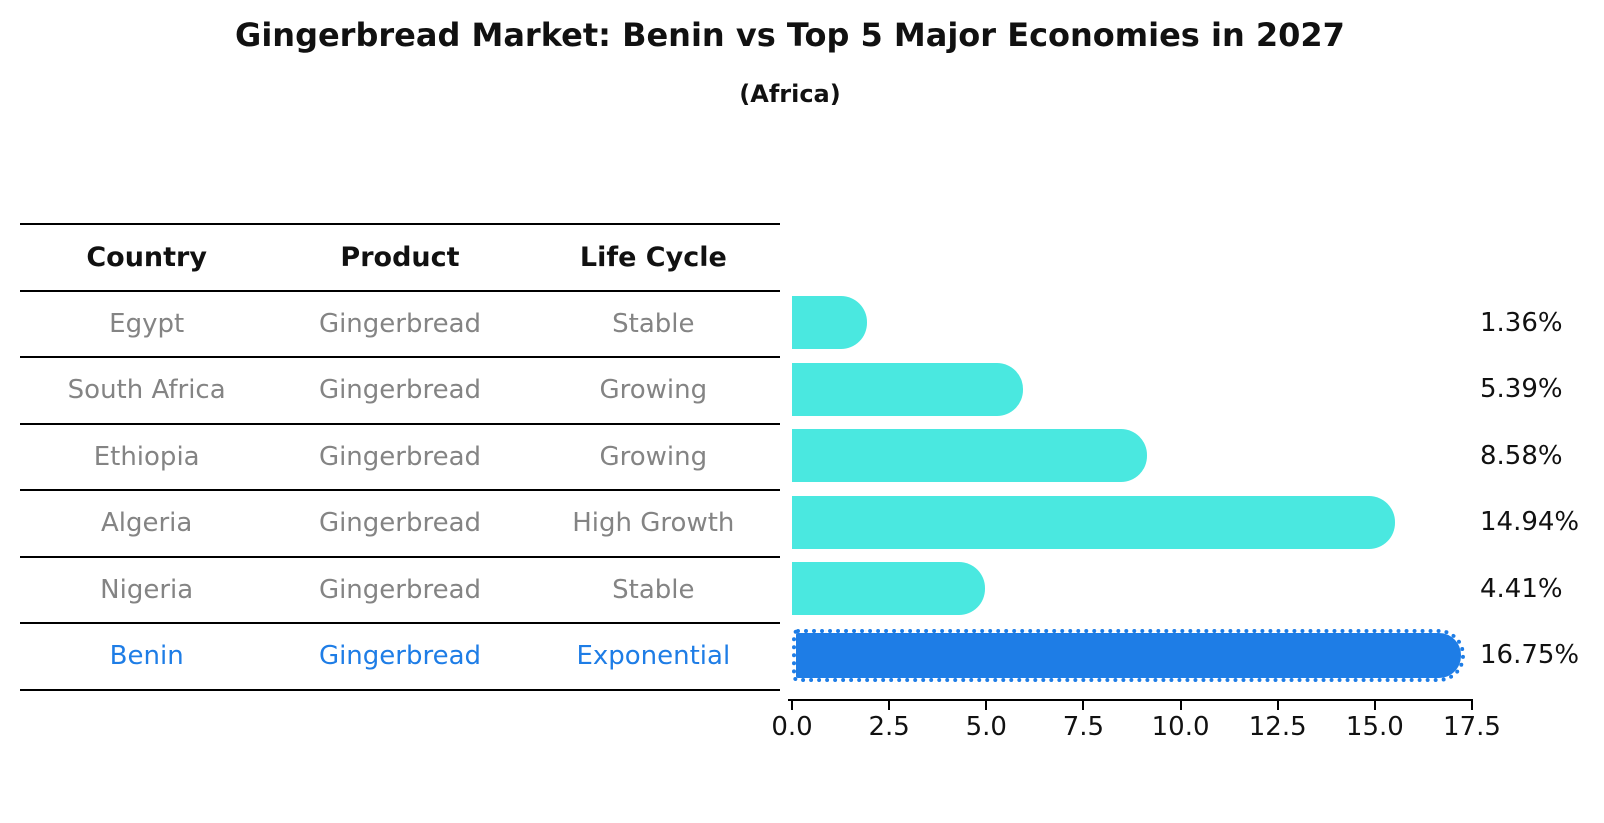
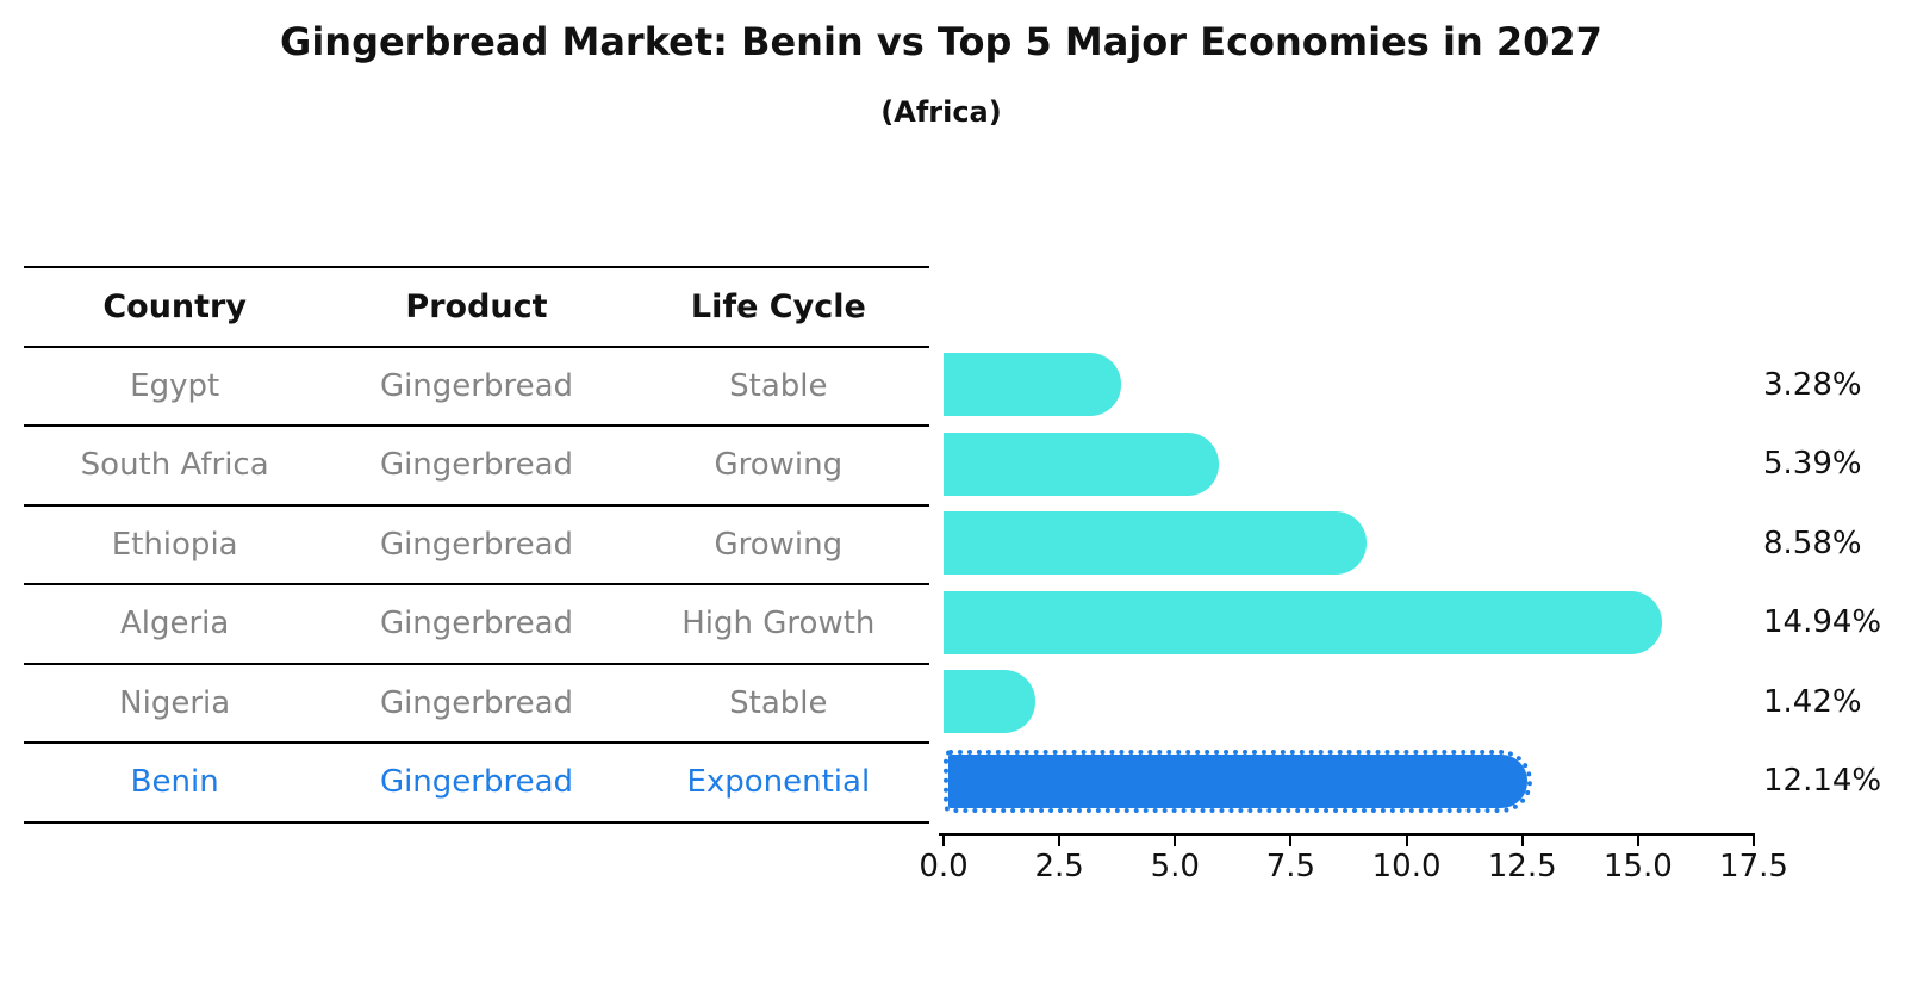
Egypt: 1.36% -> 3.28%
Nigeria: 4.41% -> 1.42%
Benin: 16.75% -> 12.14%
